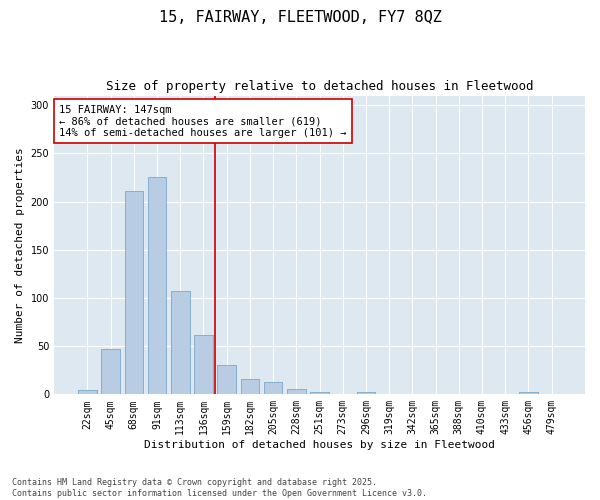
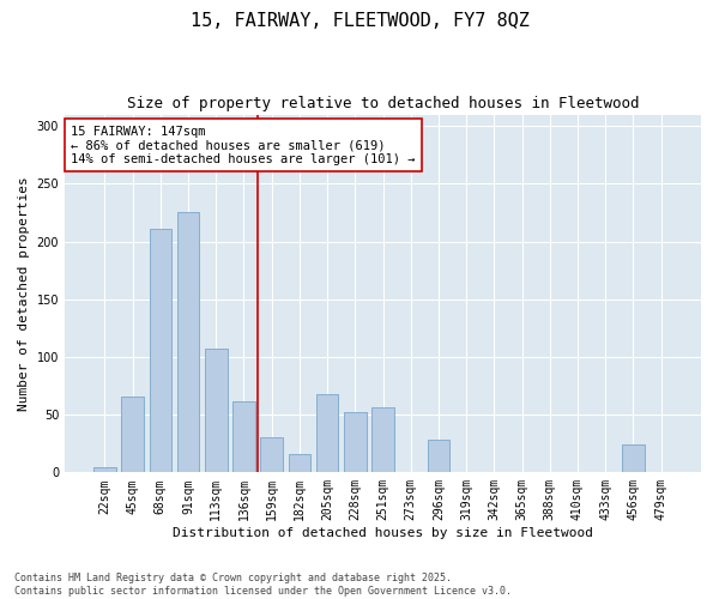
45sqm: 47 -> 66
205sqm: 13 -> 68
228sqm: 6 -> 52
251sqm: 2 -> 56
296sqm: 2 -> 28
456sqm: 2 -> 24
